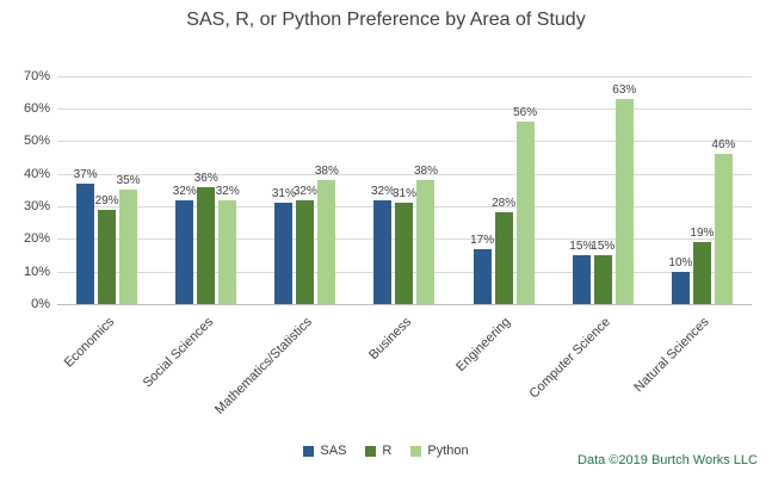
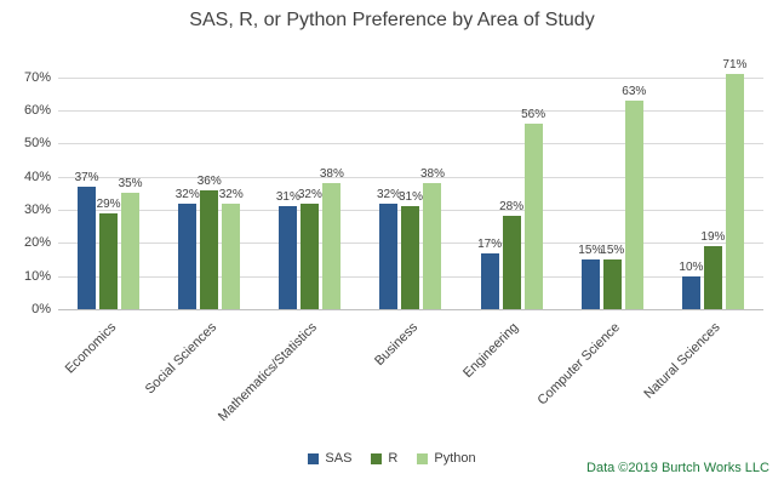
Python/Natural Sciences: 46% -> 71%
